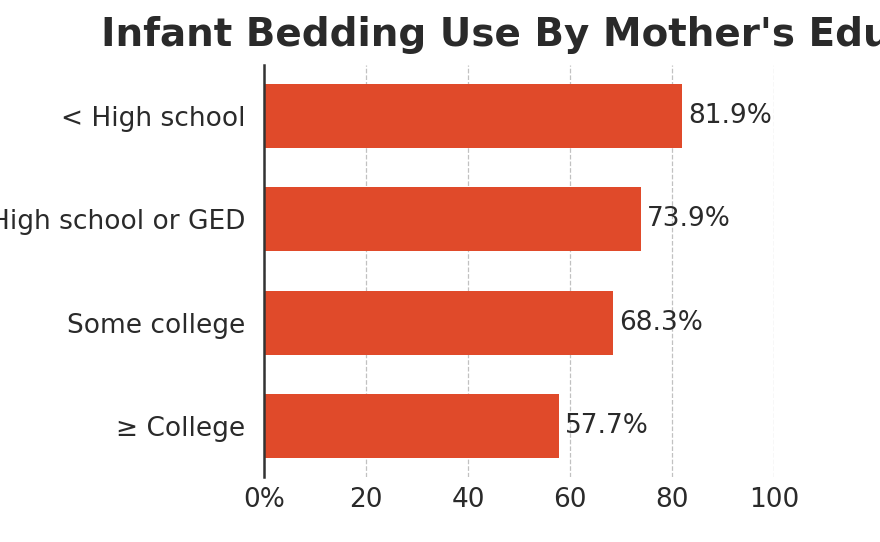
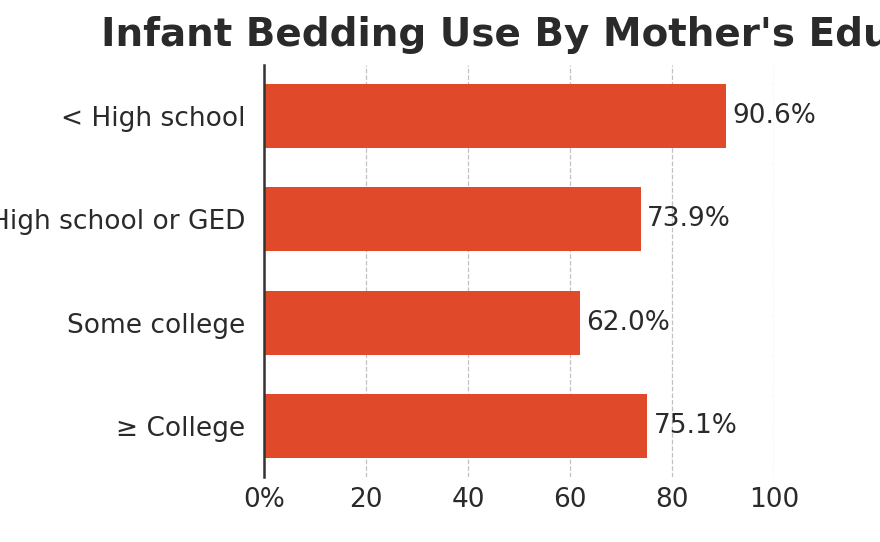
< High school: 81.9% -> 90.6%
Some college: 68.3% -> 62.0%
≥ College: 57.7% -> 75.1%
